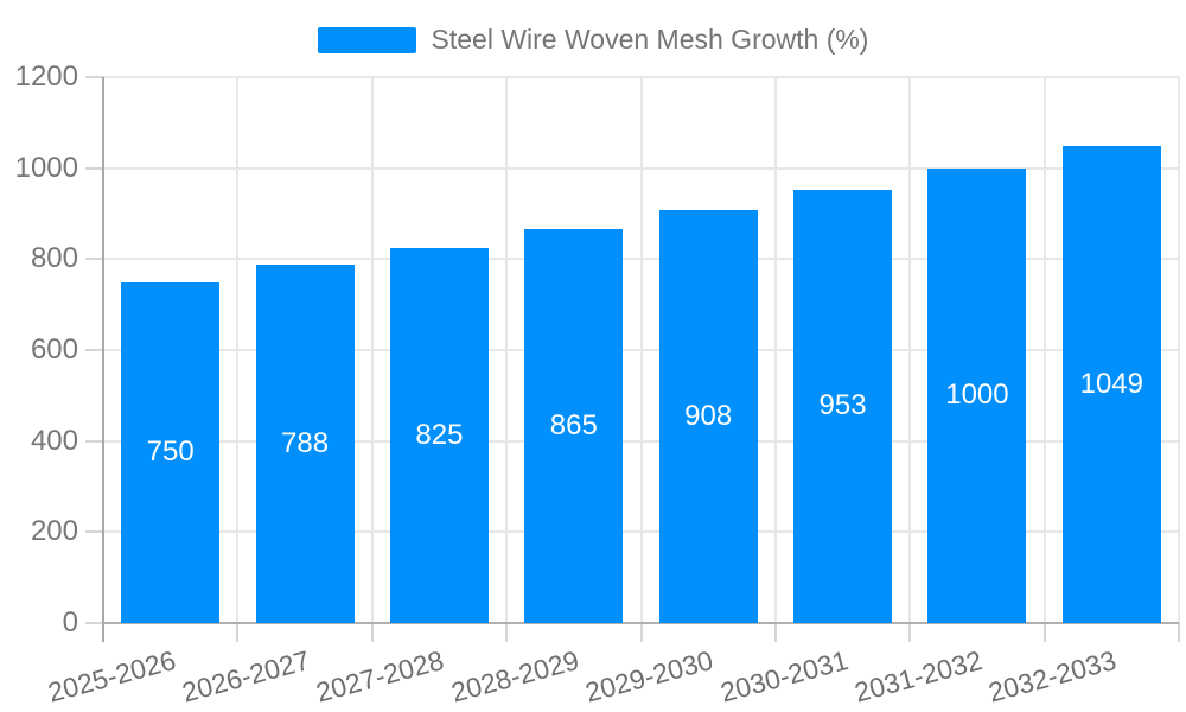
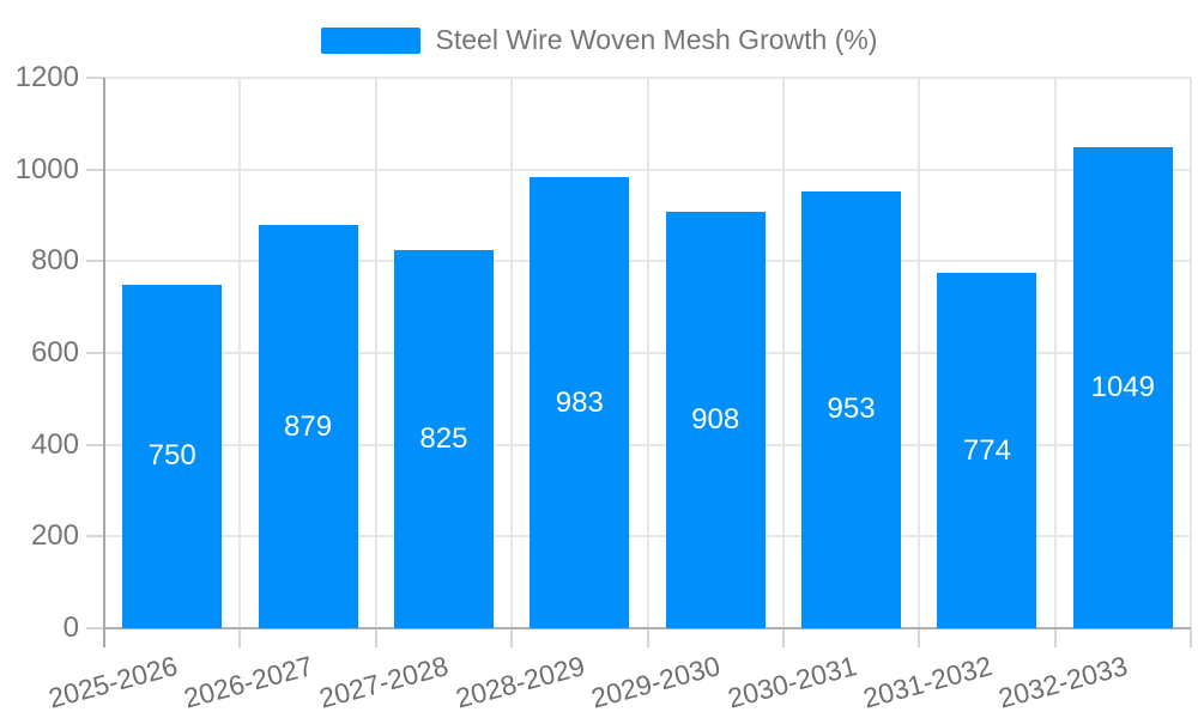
2026-2027: 788 -> 879
2028-2029: 865 -> 983
2031-2032: 1000 -> 774
